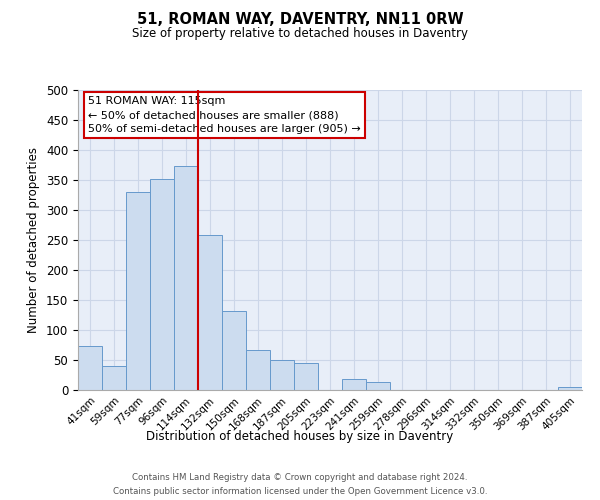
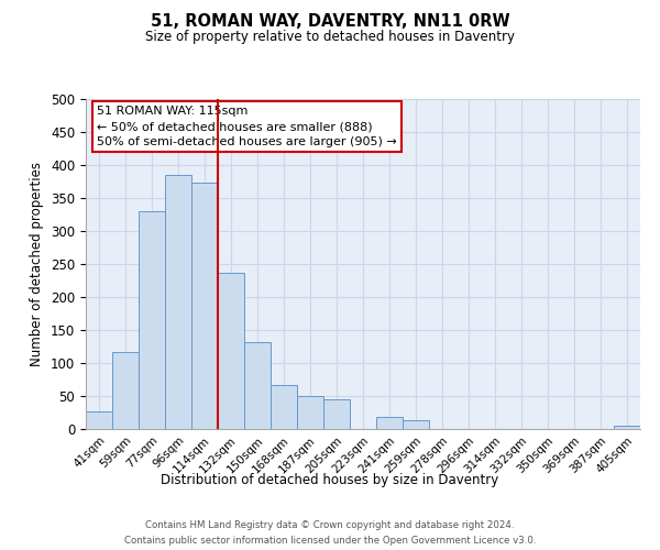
41sqm: 74 -> 27
59sqm: 40 -> 117
96sqm: 352 -> 385
132sqm: 258 -> 236
